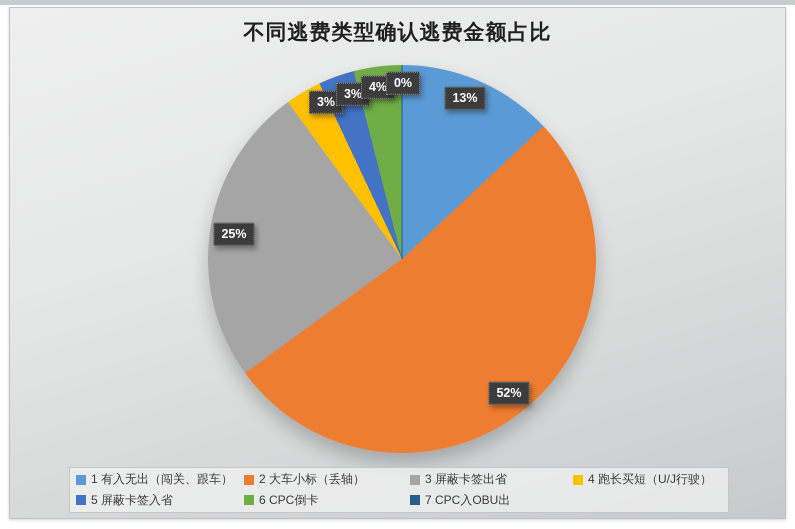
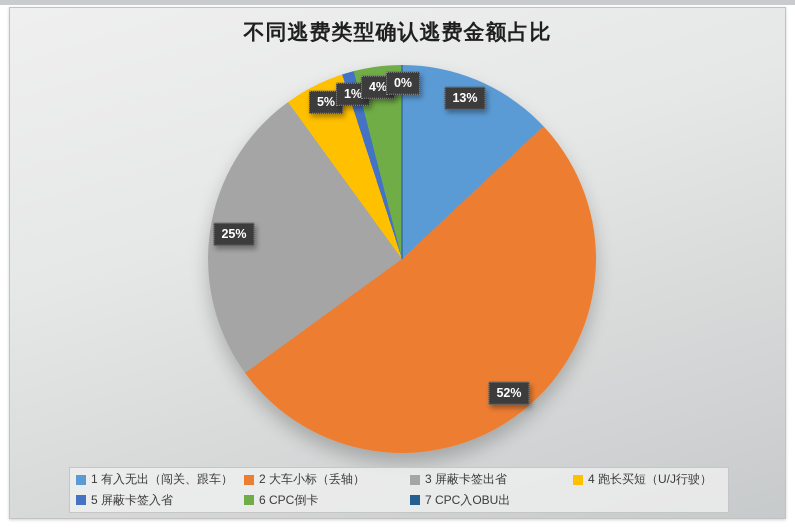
4 跑长买短（U/J行驶）: 3% -> 5%
5 屏蔽卡签入省: 3% -> 1%
